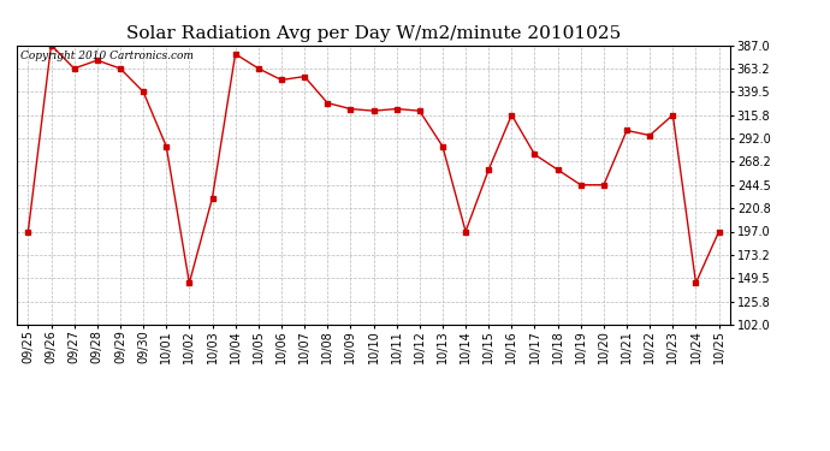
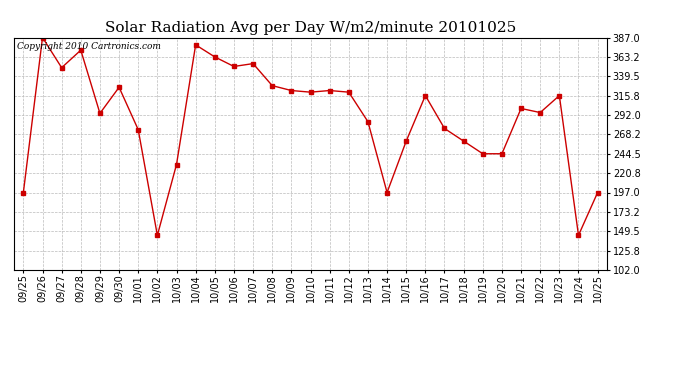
09/27: 363 -> 350
09/29: 363 -> 294
09/30: 340 -> 326
10/01: 284 -> 274
